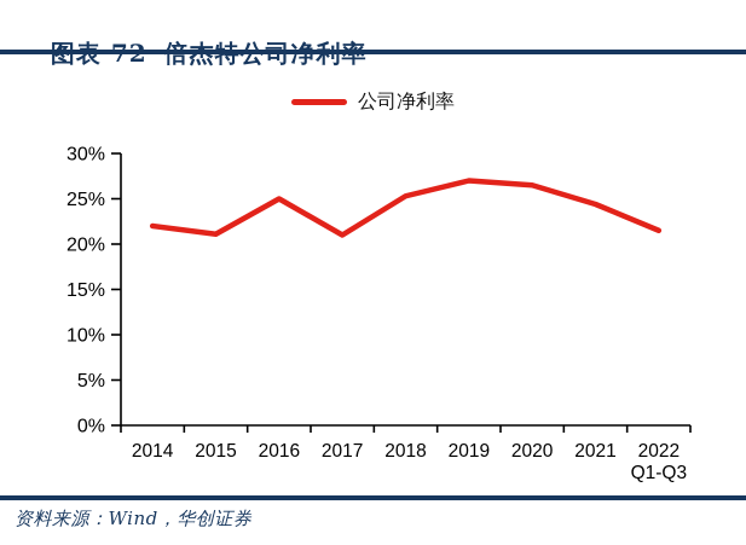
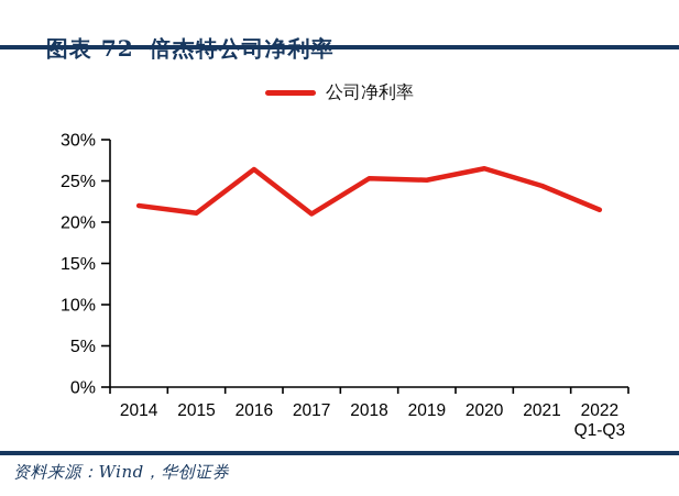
2016: 25% -> 26%
2019: 27% -> 25%
